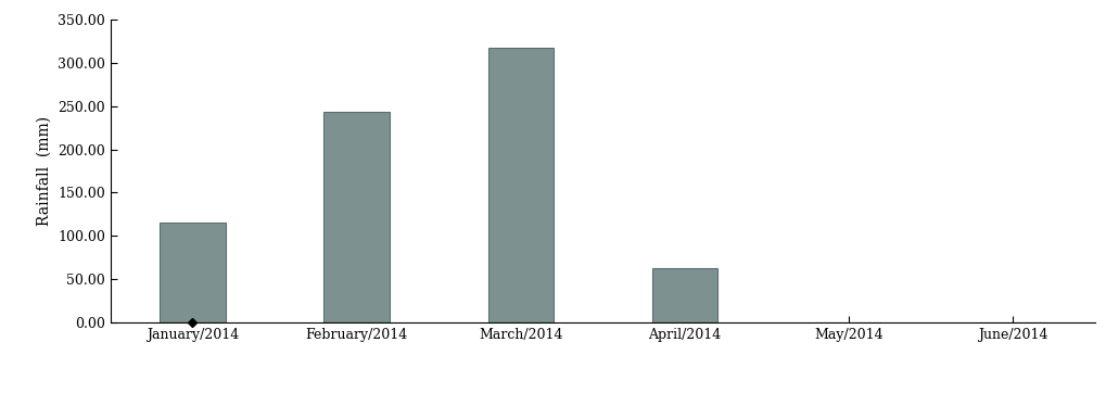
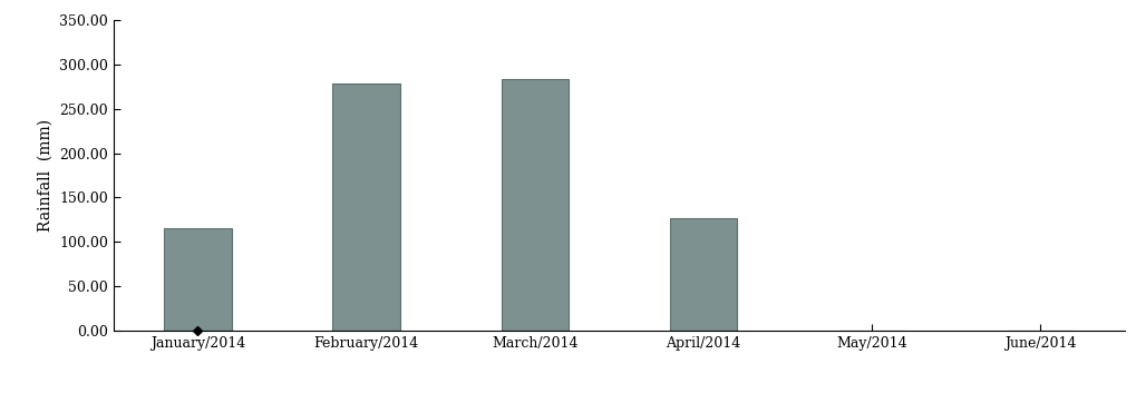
February/2014: 243 -> 278
March/2014: 318 -> 284
April/2014: 62 -> 126
